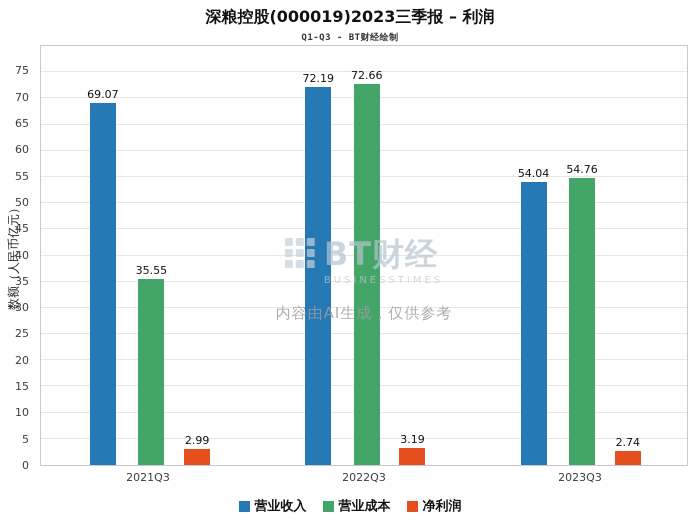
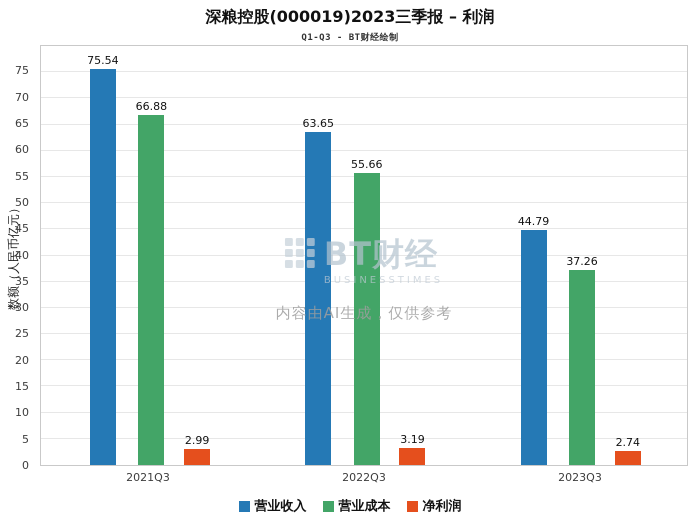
营业收入/2021Q3: 69.07 -> 75.54
营业成本/2021Q3: 35.55 -> 66.88
营业收入/2022Q3: 72.19 -> 63.65
营业成本/2022Q3: 72.66 -> 55.66
营业收入/2023Q3: 54.04 -> 44.79
营业成本/2023Q3: 54.76 -> 37.26
